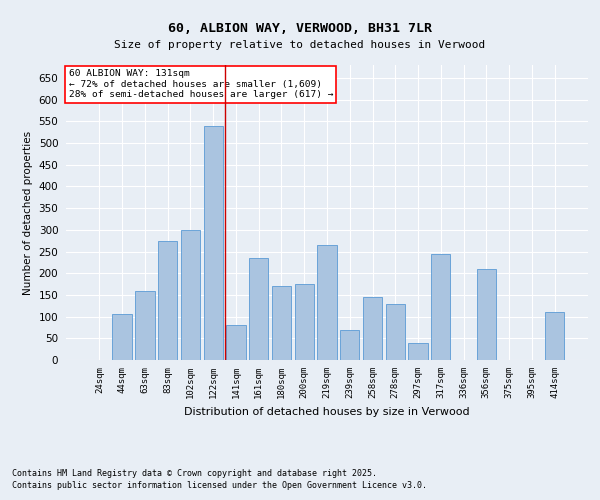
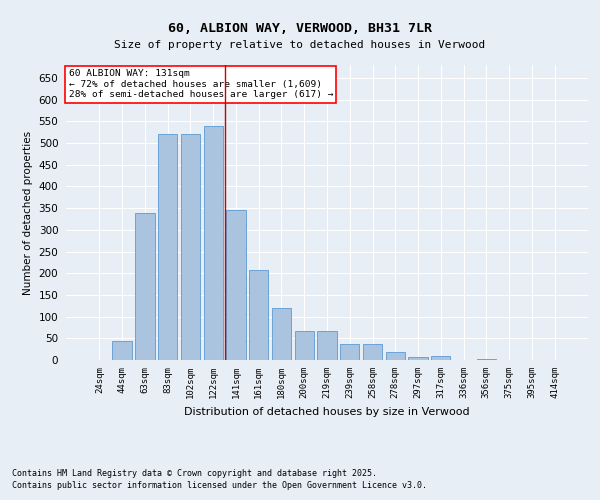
44sqm: 105 -> 44
63sqm: 160 -> 338
83sqm: 275 -> 521
102sqm: 300 -> 521
141sqm: 80 -> 345
161sqm: 235 -> 207
180sqm: 170 -> 119
200sqm: 175 -> 68
219sqm: 265 -> 68
239sqm: 70 -> 38
258sqm: 145 -> 38
278sqm: 130 -> 18
297sqm: 40 -> 7
317sqm: 245 -> 10
356sqm: 210 -> 2
414sqm: 110 -> 1
